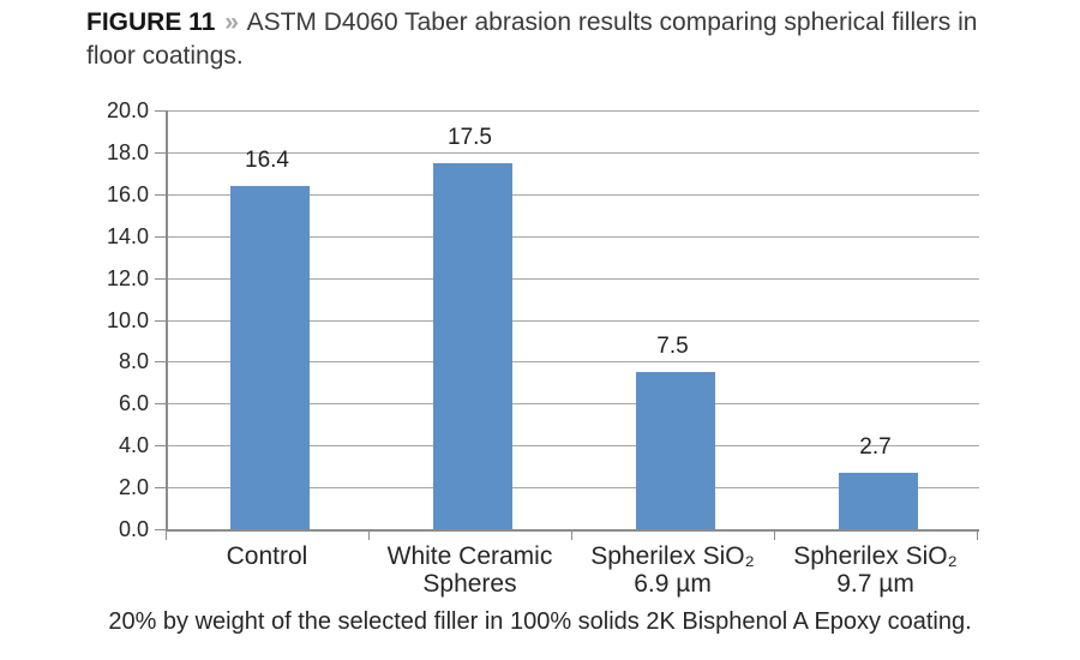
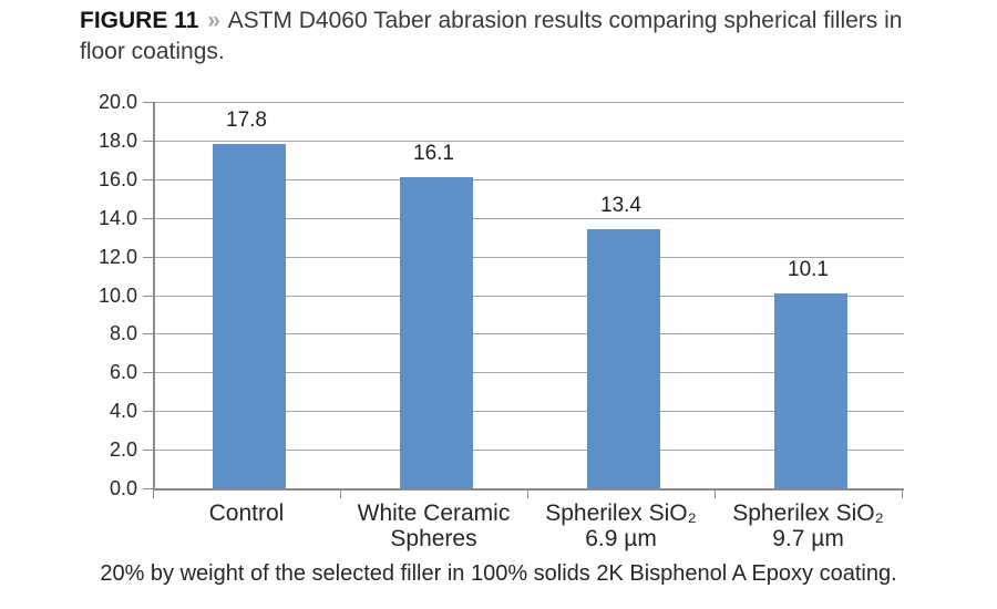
Control: 16.4 -> 17.8
White Ceramic Spheres: 17.5 -> 16.1
Spherilex SiO₂ 6.9 µm: 7.5 -> 13.4
Spherilex SiO₂ 9.7 µm: 2.7 -> 10.1
